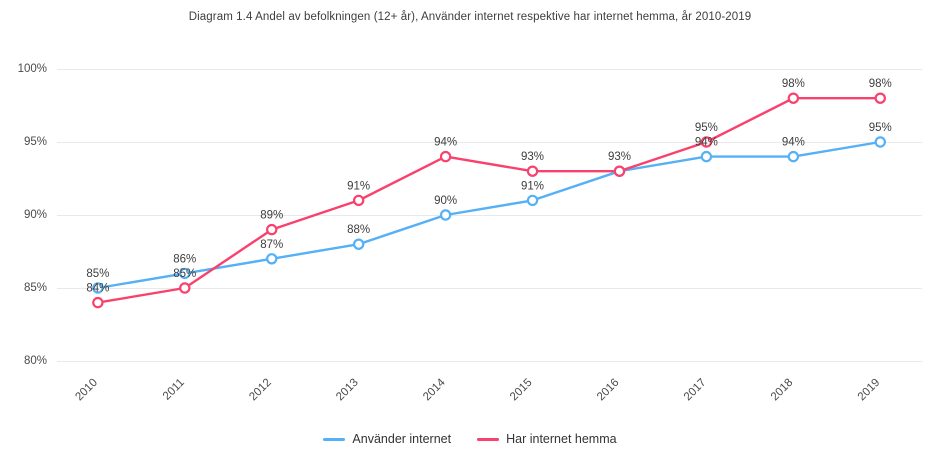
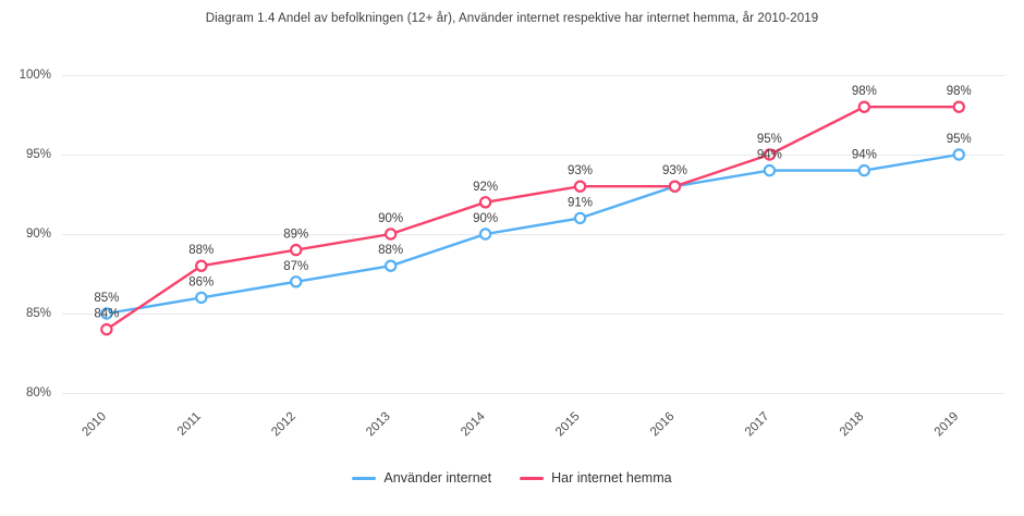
Har internet hemma/2011: 85% -> 88%
Har internet hemma/2013: 91% -> 90%
Har internet hemma/2014: 94% -> 92%
